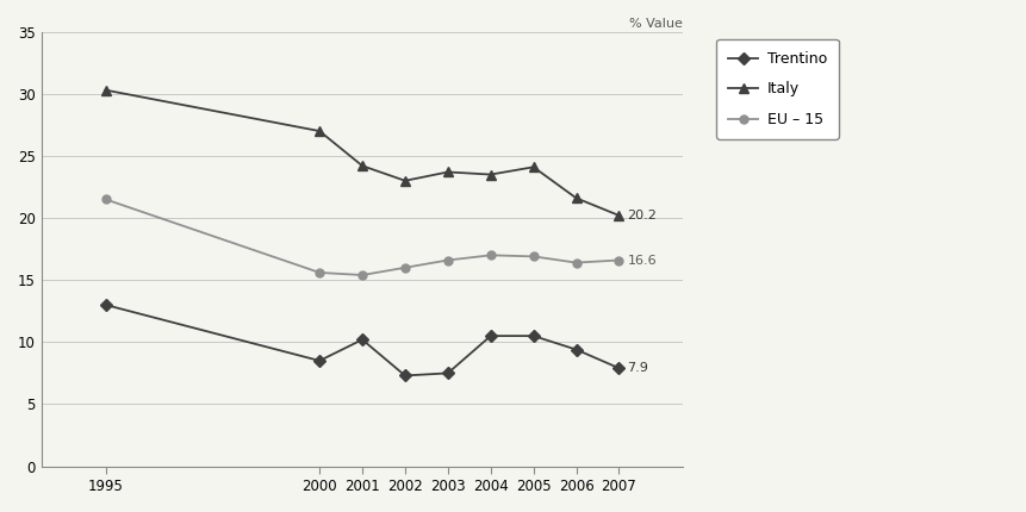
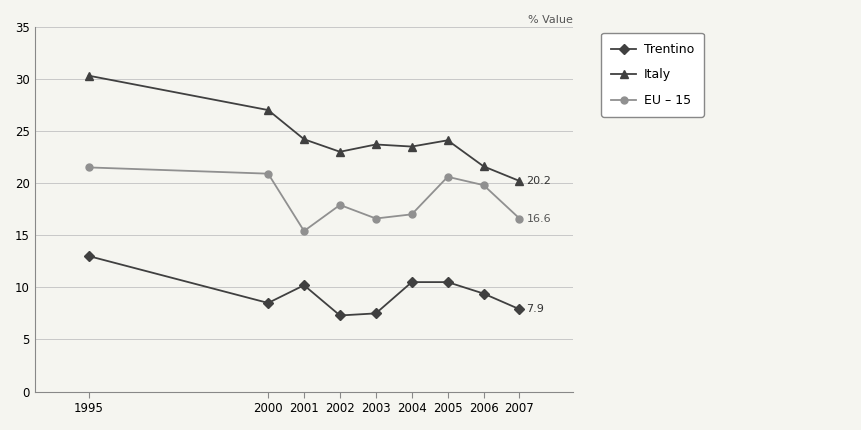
EU – 15/2000: 15.6 -> 20.9
EU – 15/2002: 16.0 -> 17.9
EU – 15/2005: 16.9 -> 20.6
EU – 15/2006: 16.4 -> 19.8
